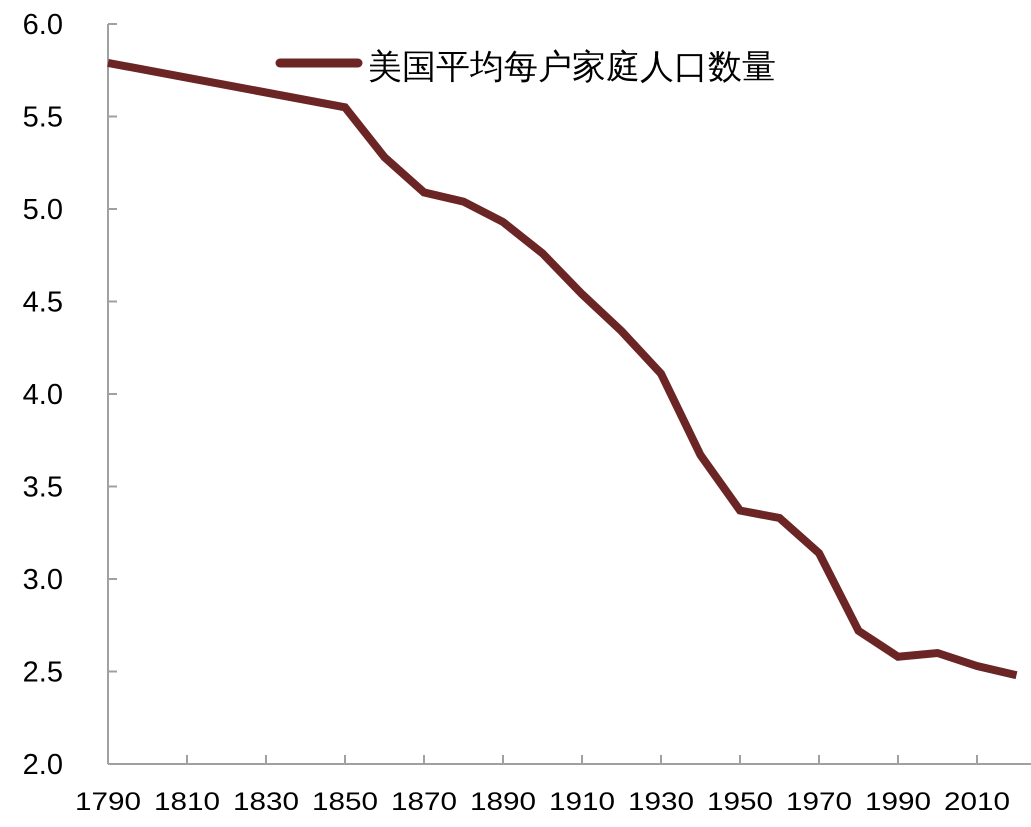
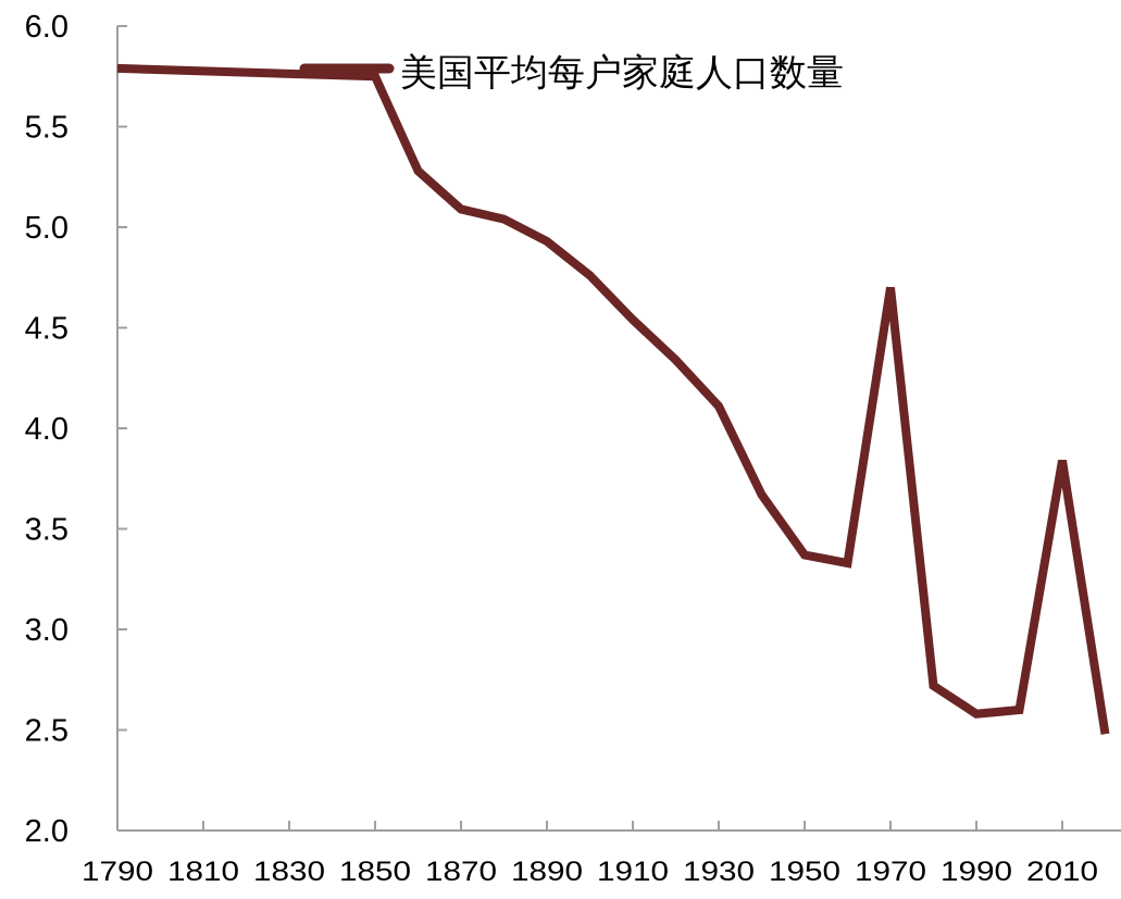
1850: 5.55 -> 5.75
1970: 3.14 -> 4.70
2010: 2.53 -> 3.84
